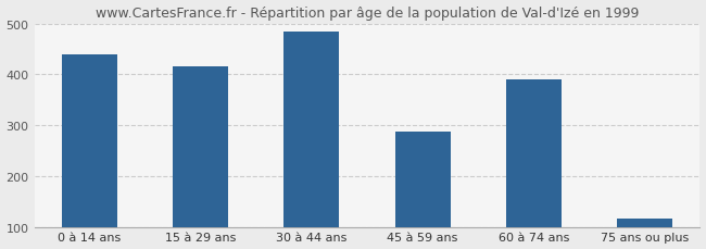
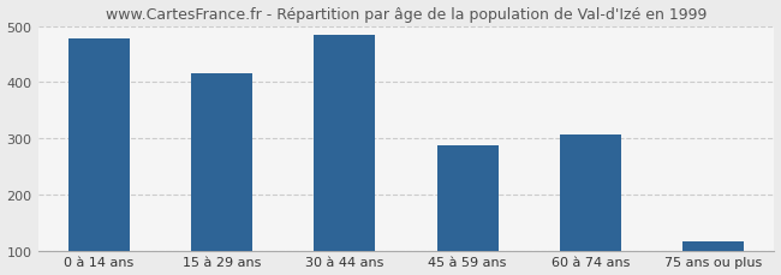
0 à 14 ans: 440 -> 478
60 à 74 ans: 390 -> 306
